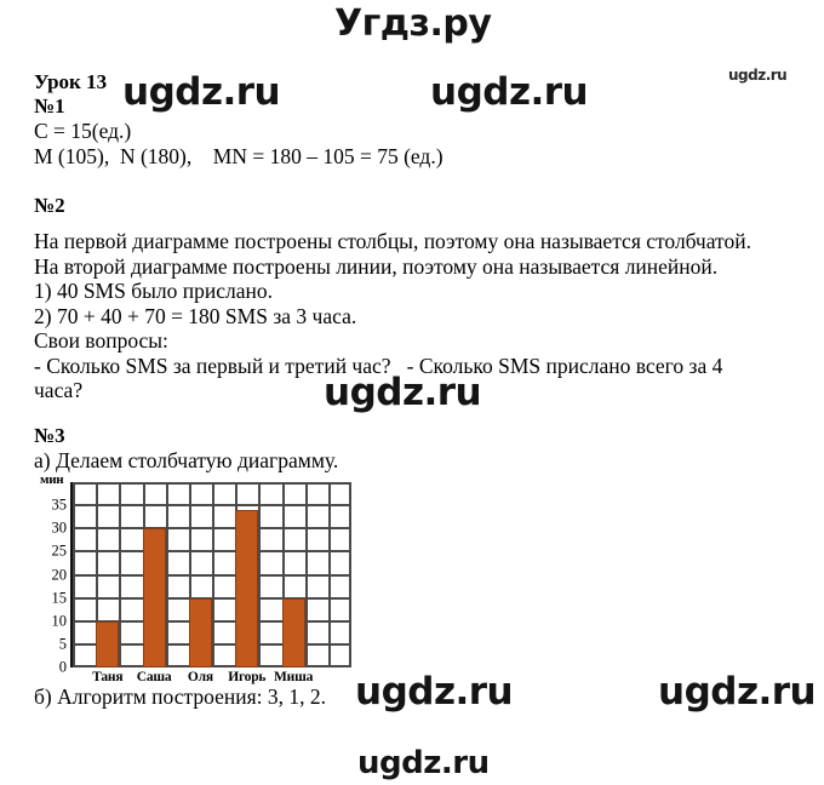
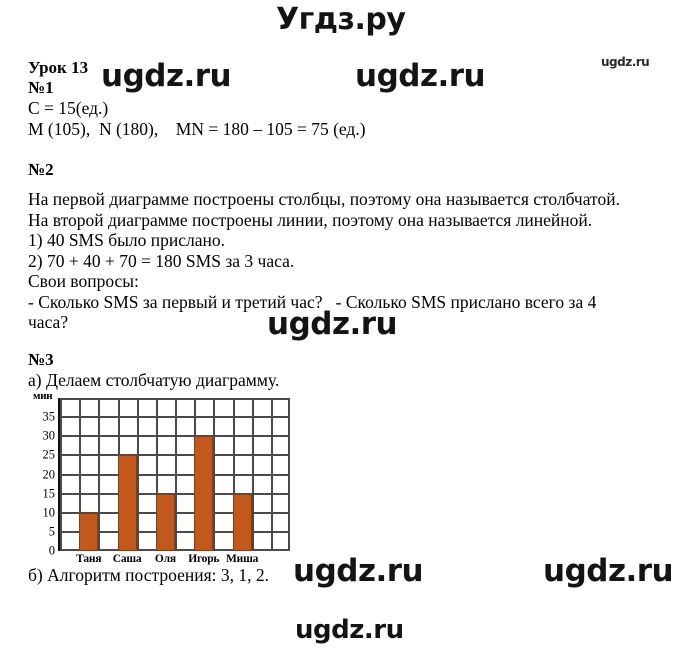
Саша: 30 -> 25
Игорь: 34 -> 30
